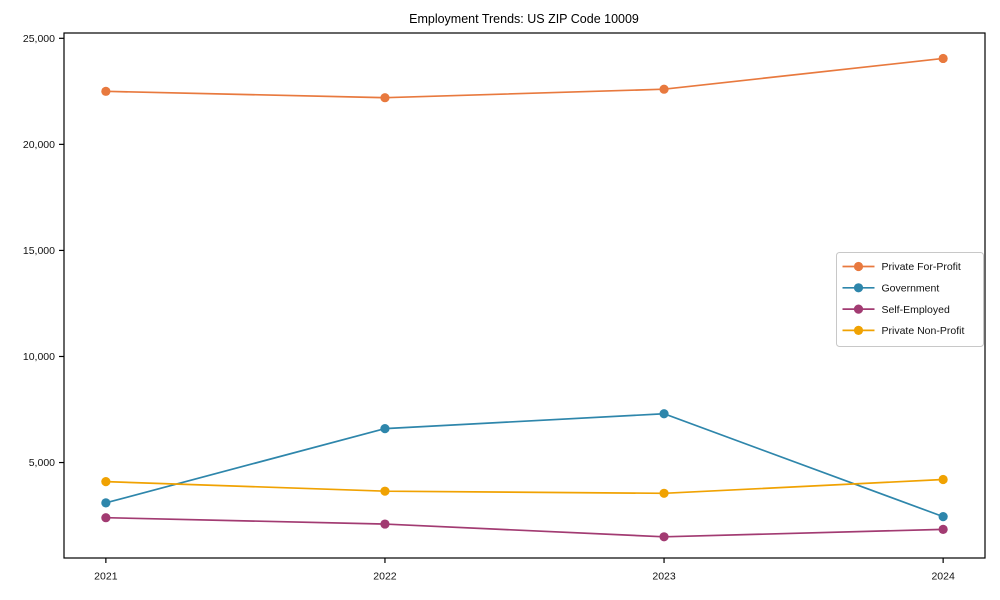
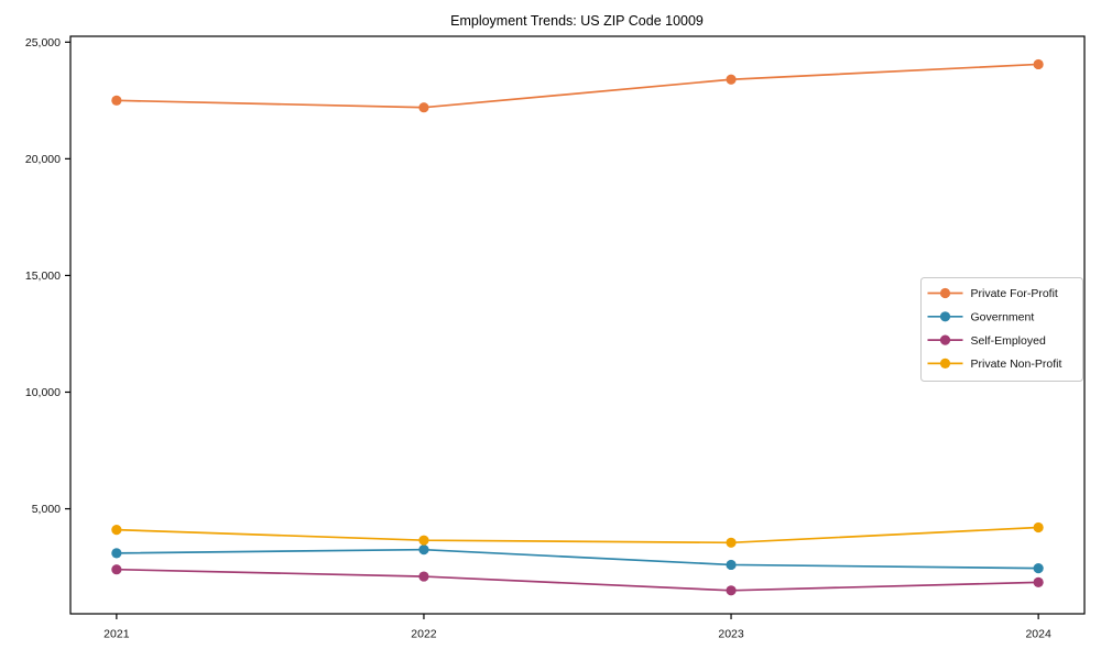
Government/2022: 6600 -> 3200
Private For-Profit/2023: 22600 -> 23400
Government/2023: 7300 -> 2600
